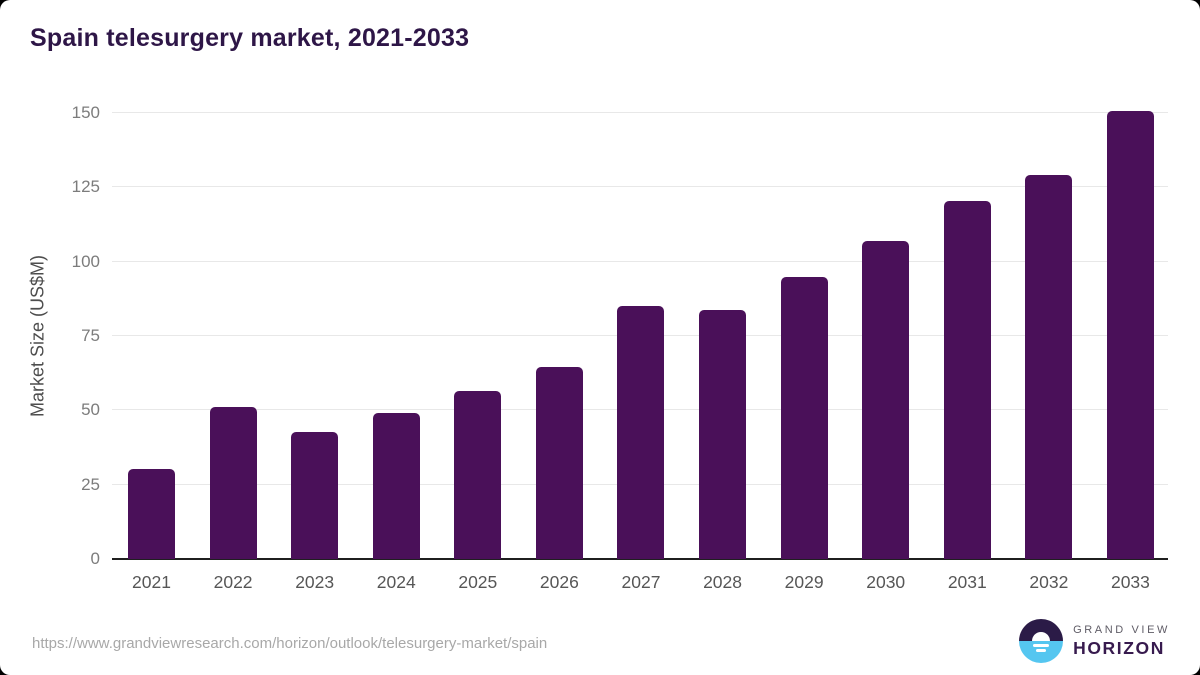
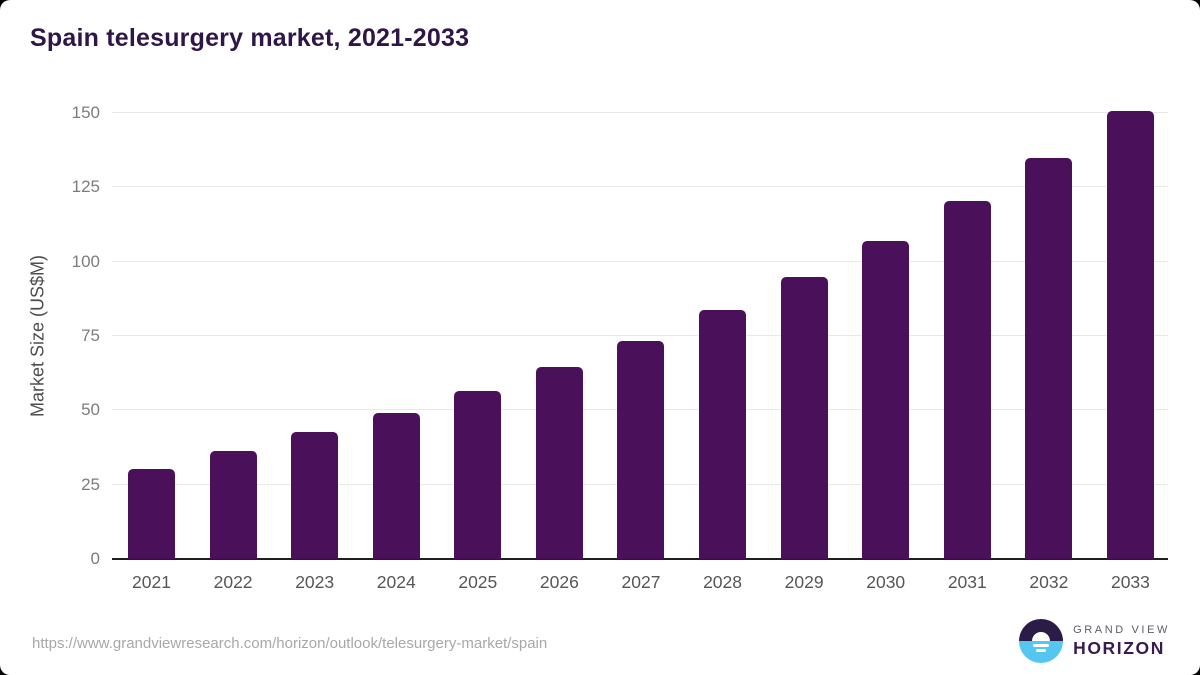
2022: 51 -> 36
2027: 85 -> 73
2032: 129 -> 135
